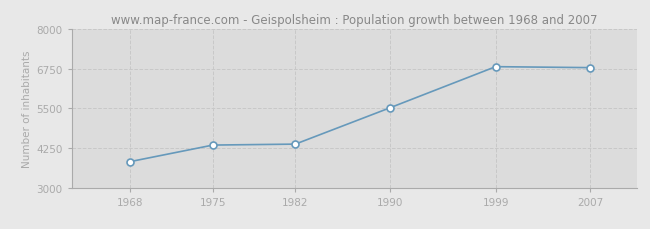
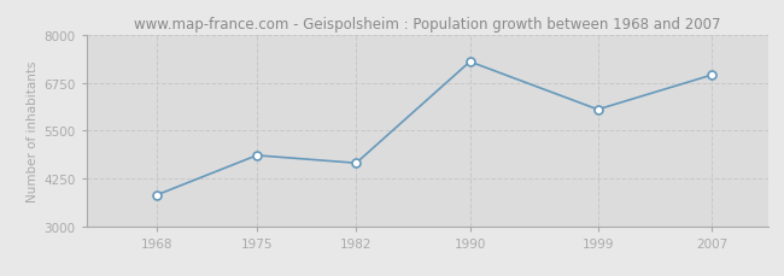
1975: 4340 -> 4850
1982: 4370 -> 4650
1990: 5510 -> 7300
1999: 6810 -> 6050
2007: 6780 -> 6950
